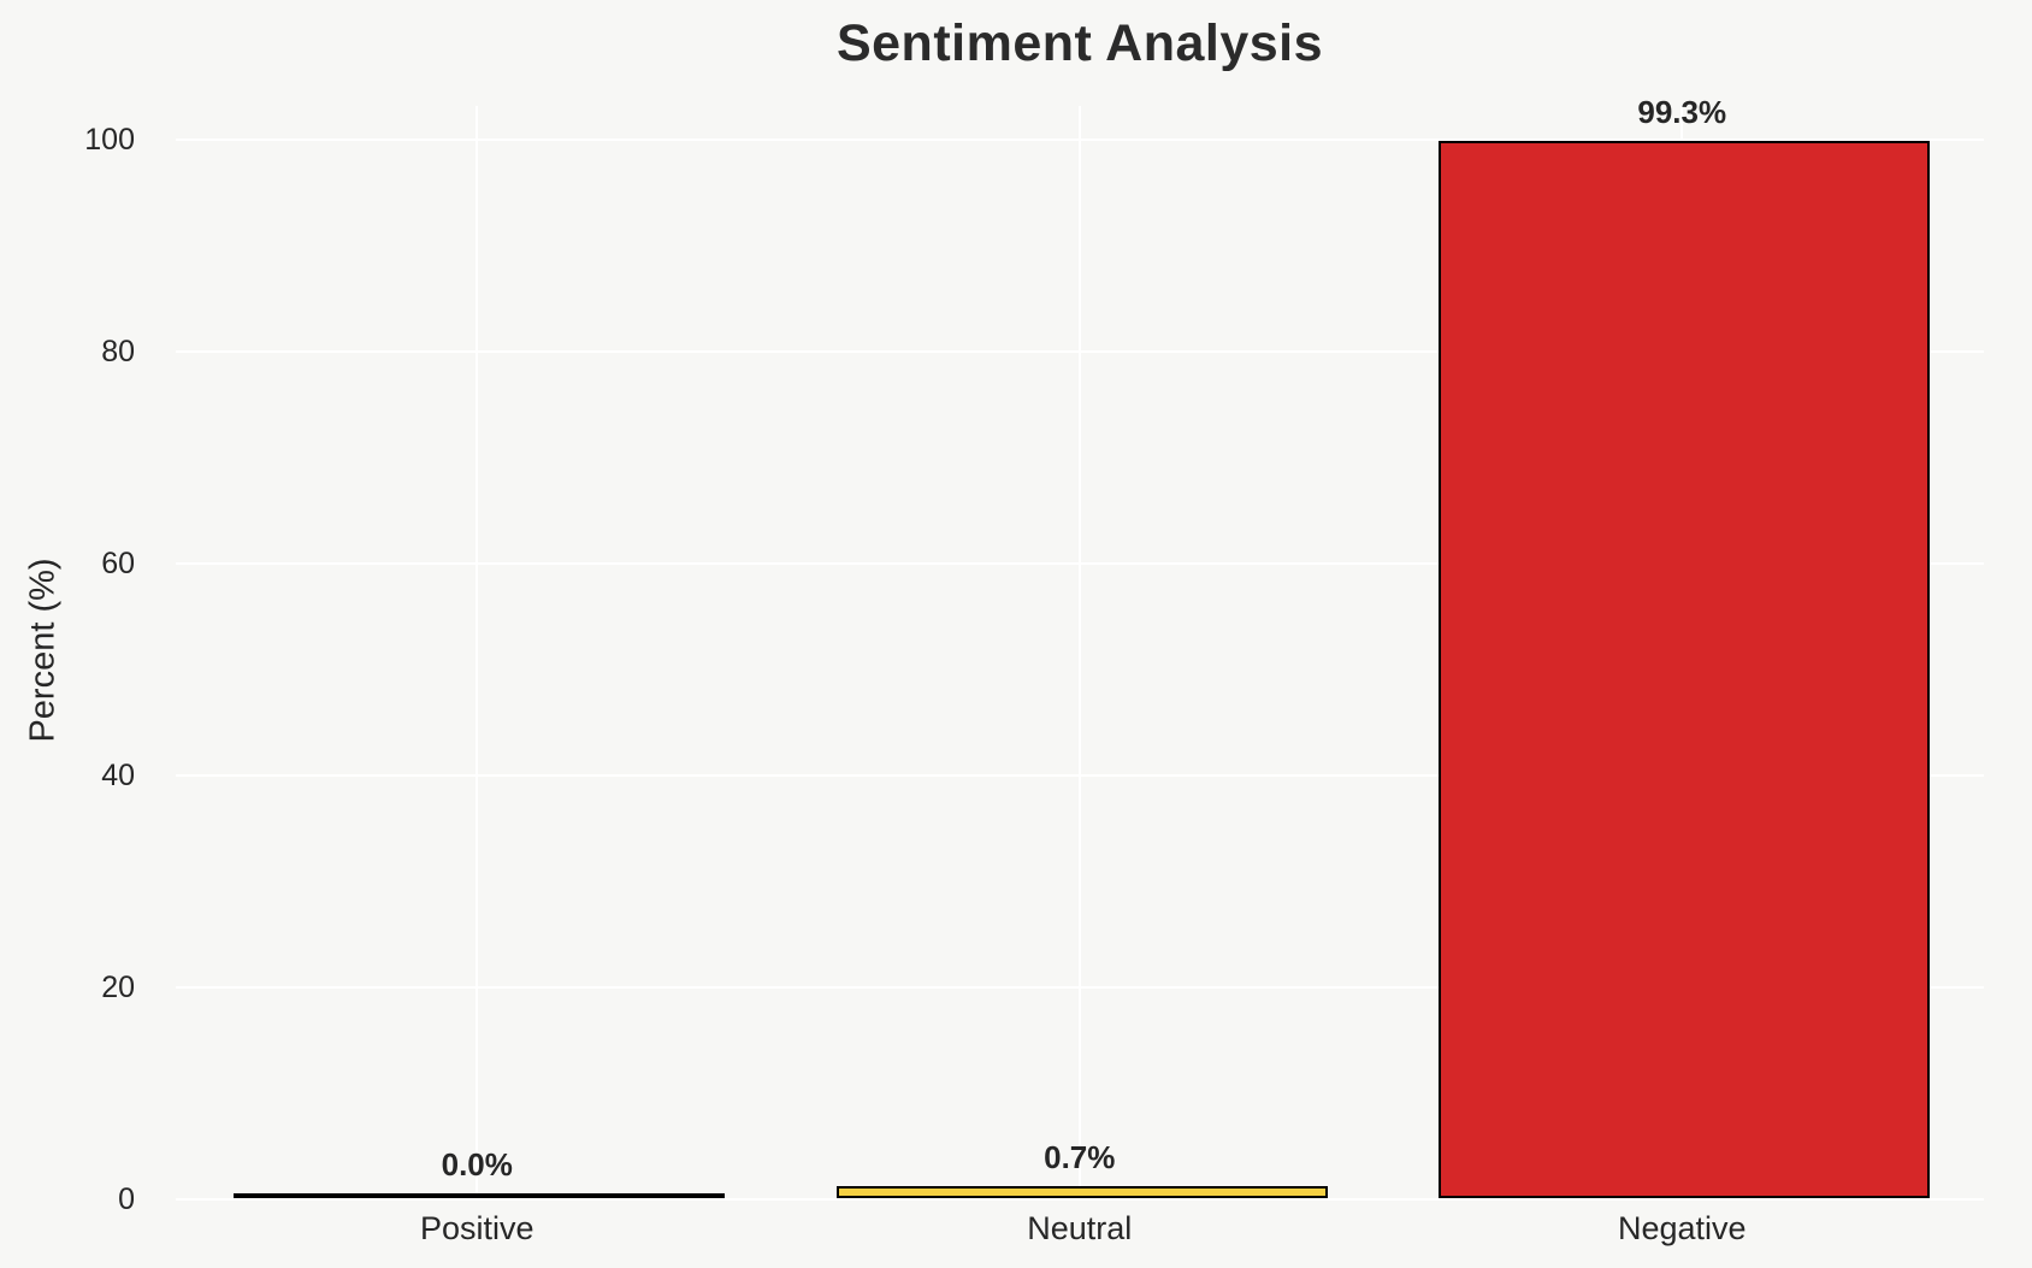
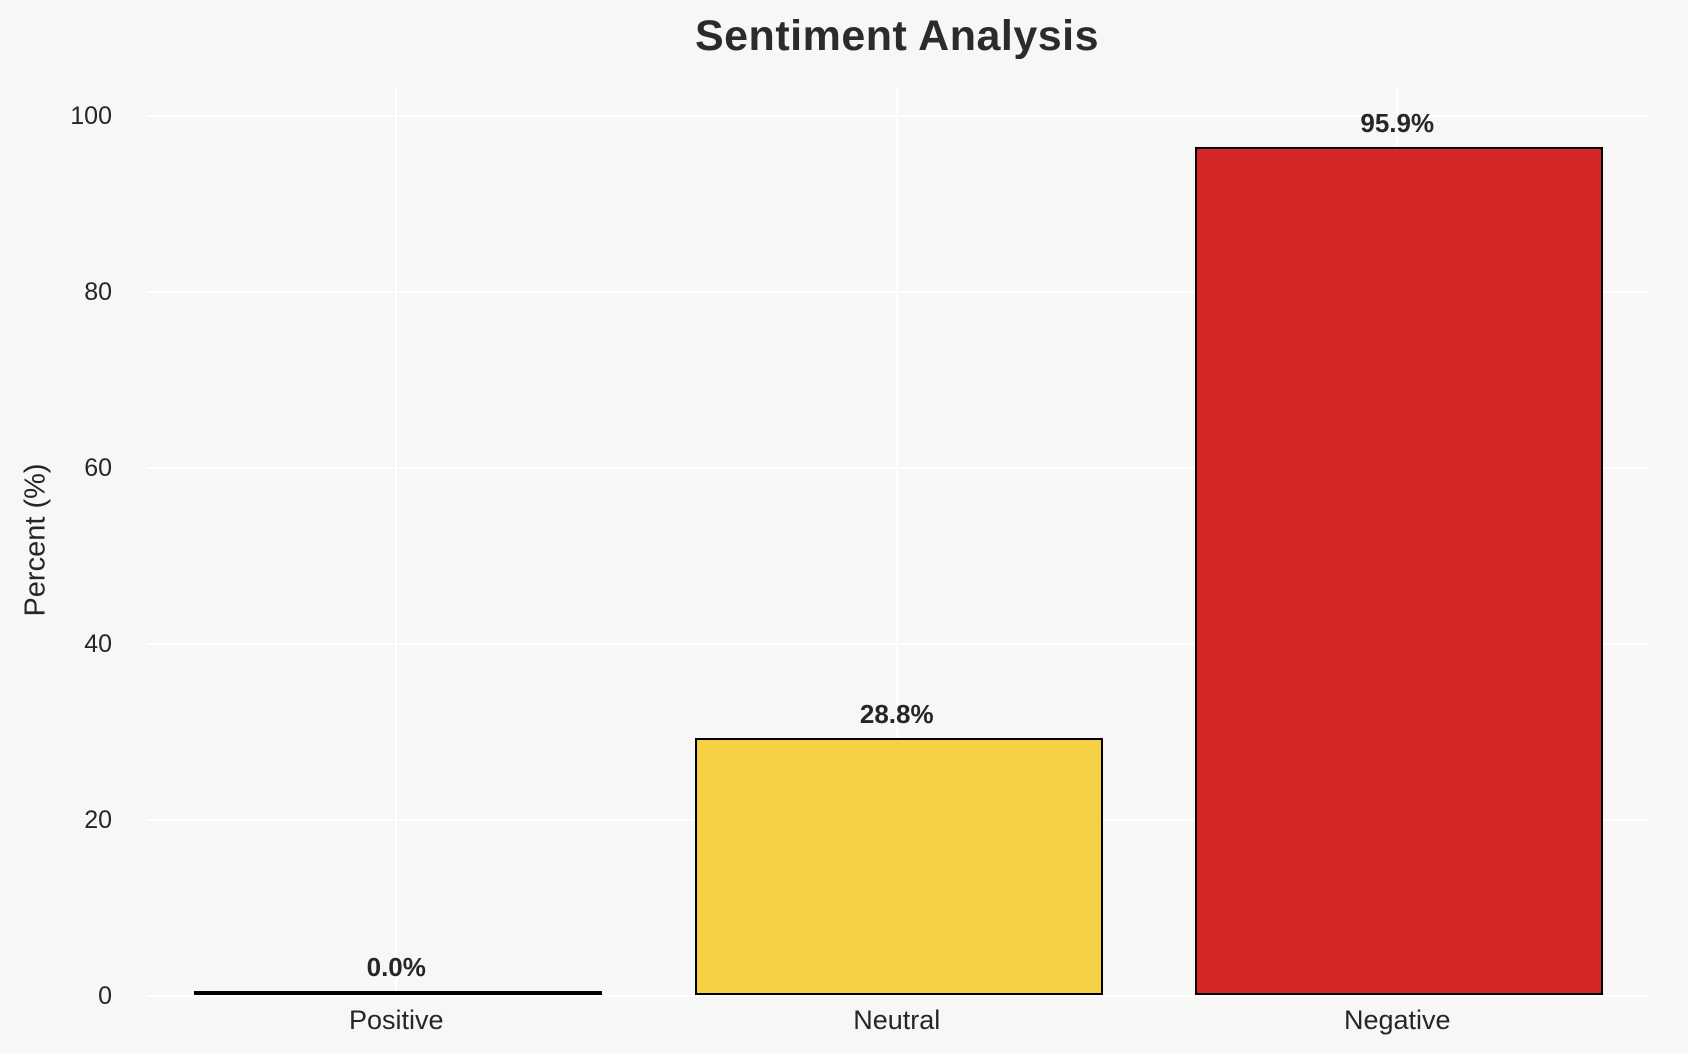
Neutral: 0.7% -> 28.8%
Negative: 99.3% -> 95.9%
